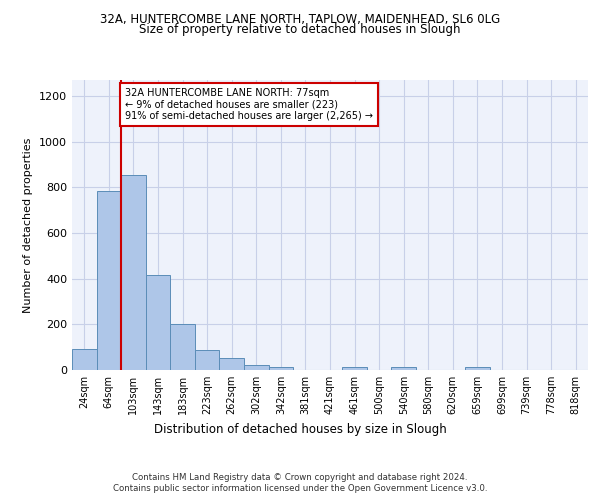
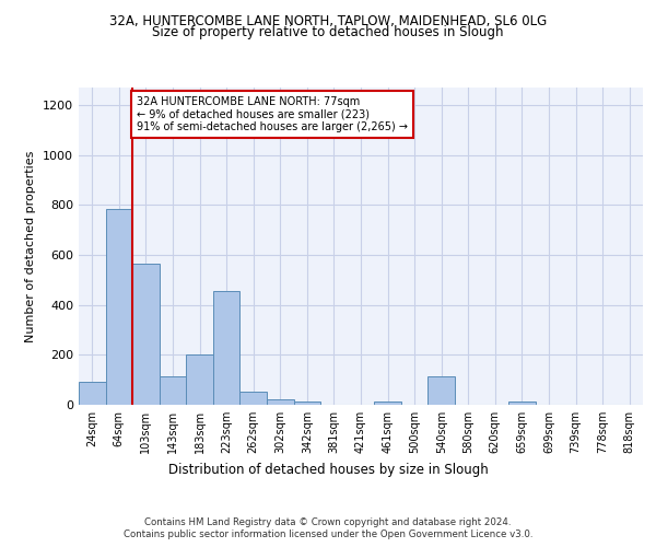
103sqm: 855 -> 565
143sqm: 415 -> 115
223sqm: 88 -> 455
540sqm: 13 -> 115
